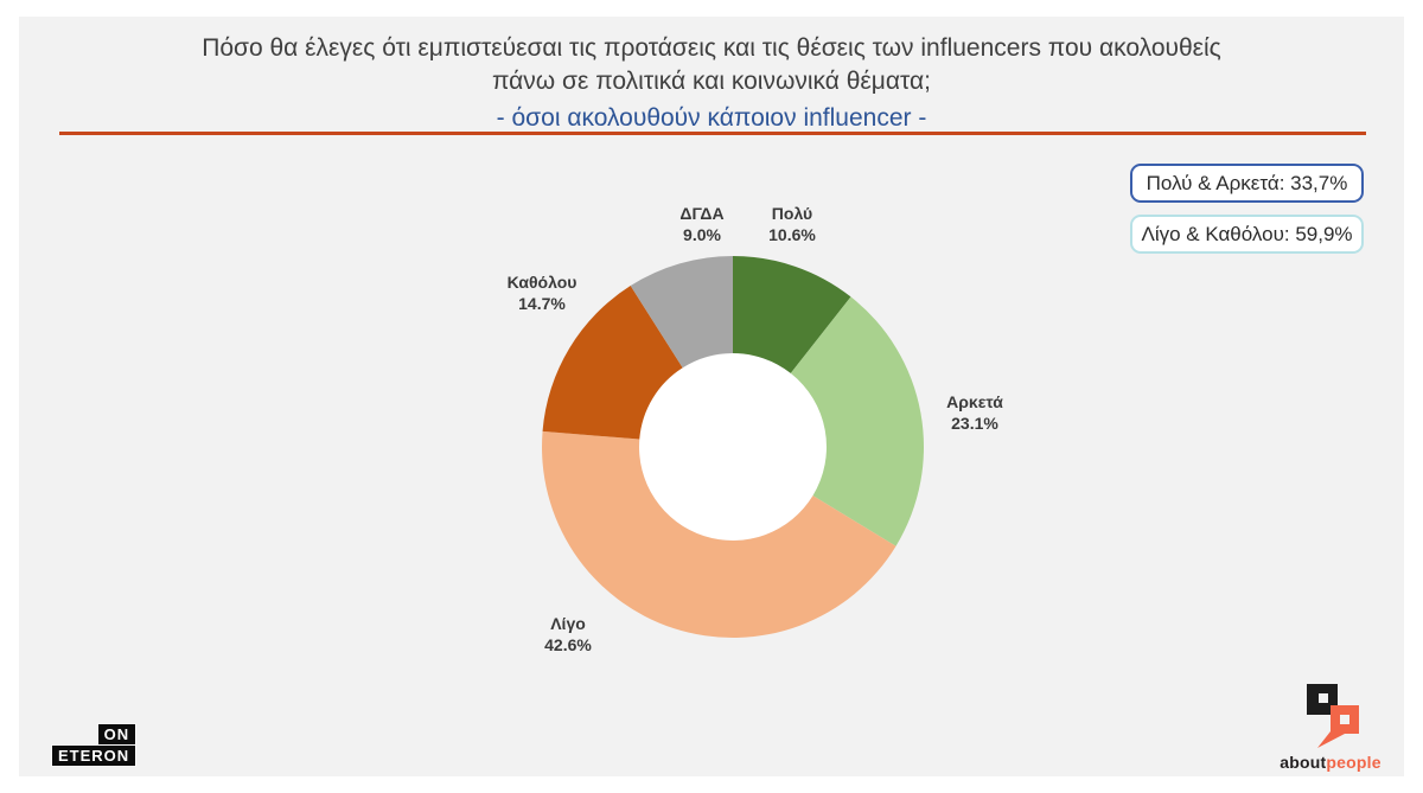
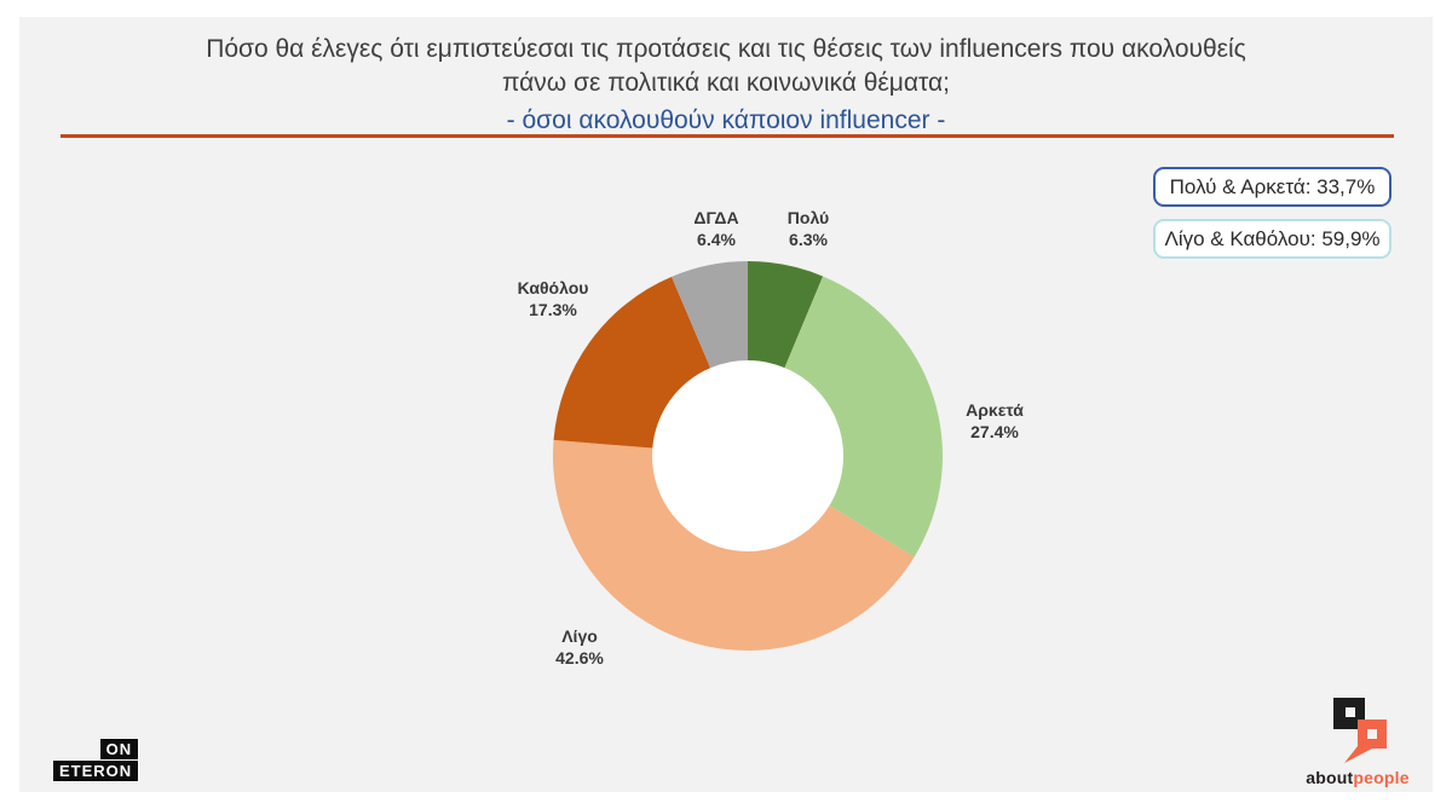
Πολύ: 10.6% -> 6.3%
Αρκετά: 23.1% -> 27.4%
Καθόλου: 14.7% -> 17.3%
ΔΓΔΑ: 9.0% -> 6.4%
